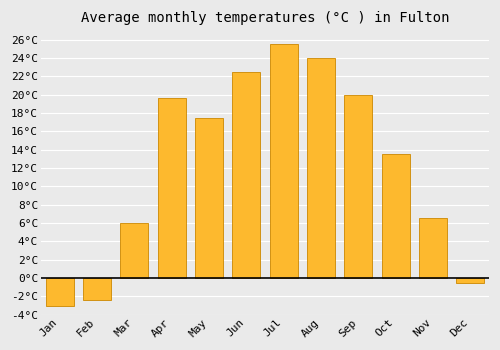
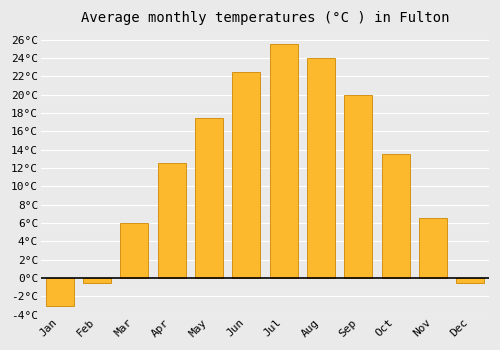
Feb: -2.4°C -> -0.5°C
Apr: 19.6°C -> 12.5°C
